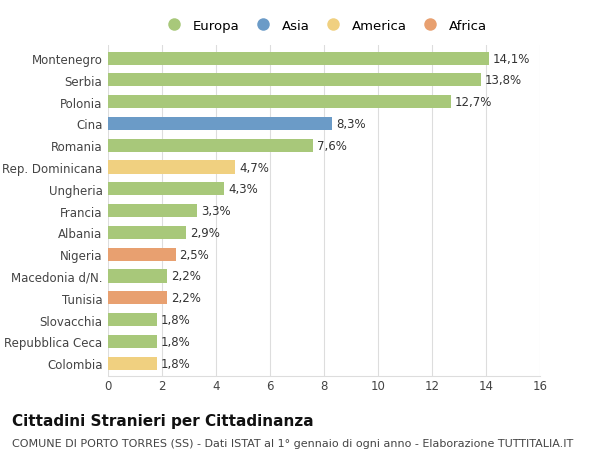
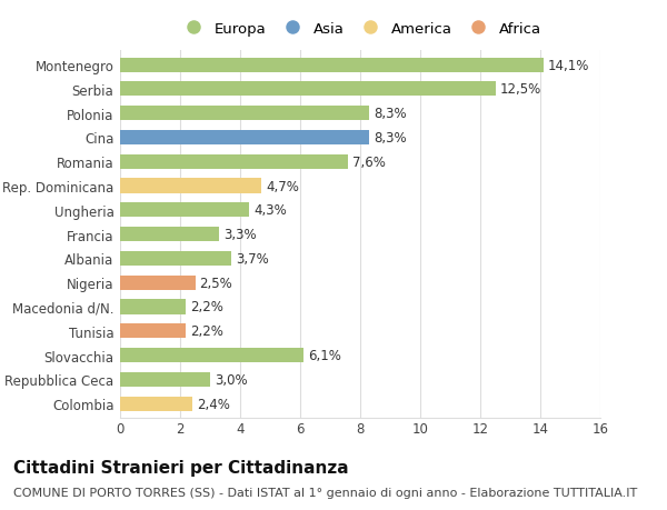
Serbia: 13,8% -> 12,5%
Polonia: 12,7% -> 8,3%
Albania: 2,9% -> 3,7%
Slovacchia: 1,8% -> 6,1%
Repubblica Ceca: 1,8% -> 3,0%
Colombia: 1,8% -> 2,4%
